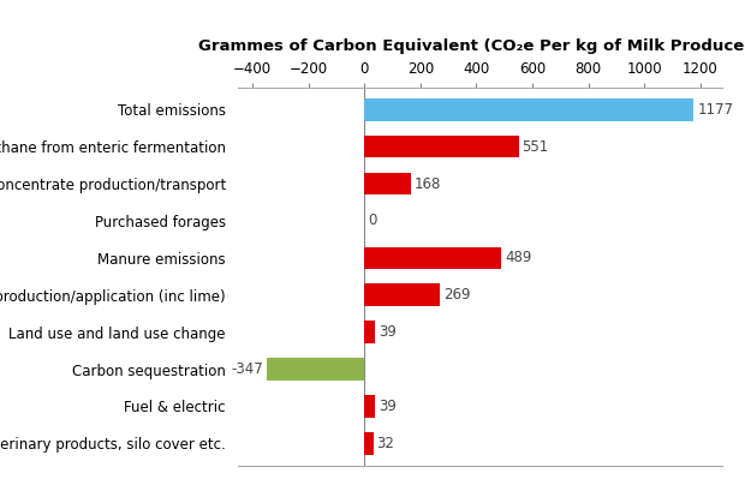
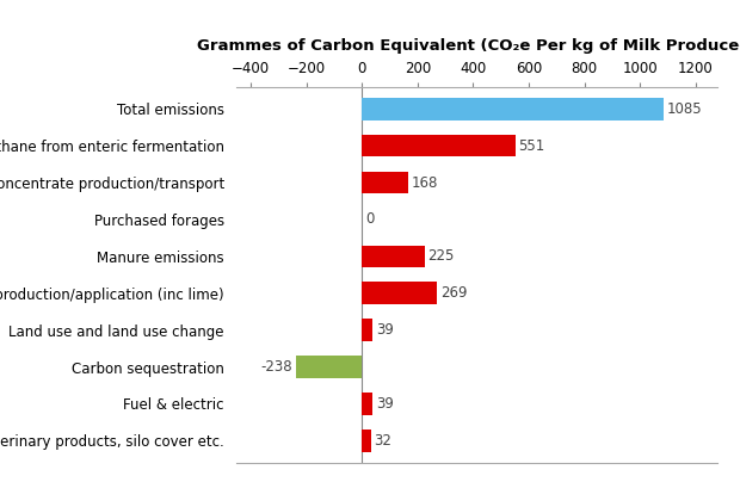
Total emissions: 1177 -> 1085
Manure emissions: 489 -> 225
Carbon sequestration: -347 -> -238
